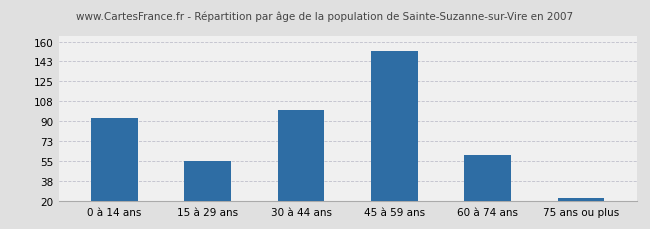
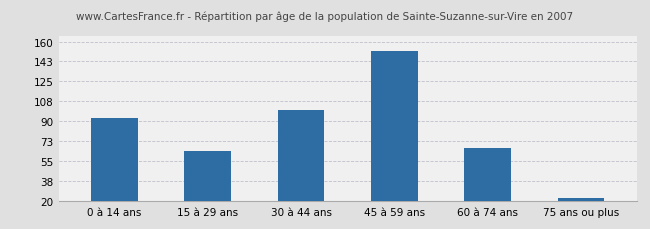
15 à 29 ans: 55 -> 64
60 à 74 ans: 61 -> 67
